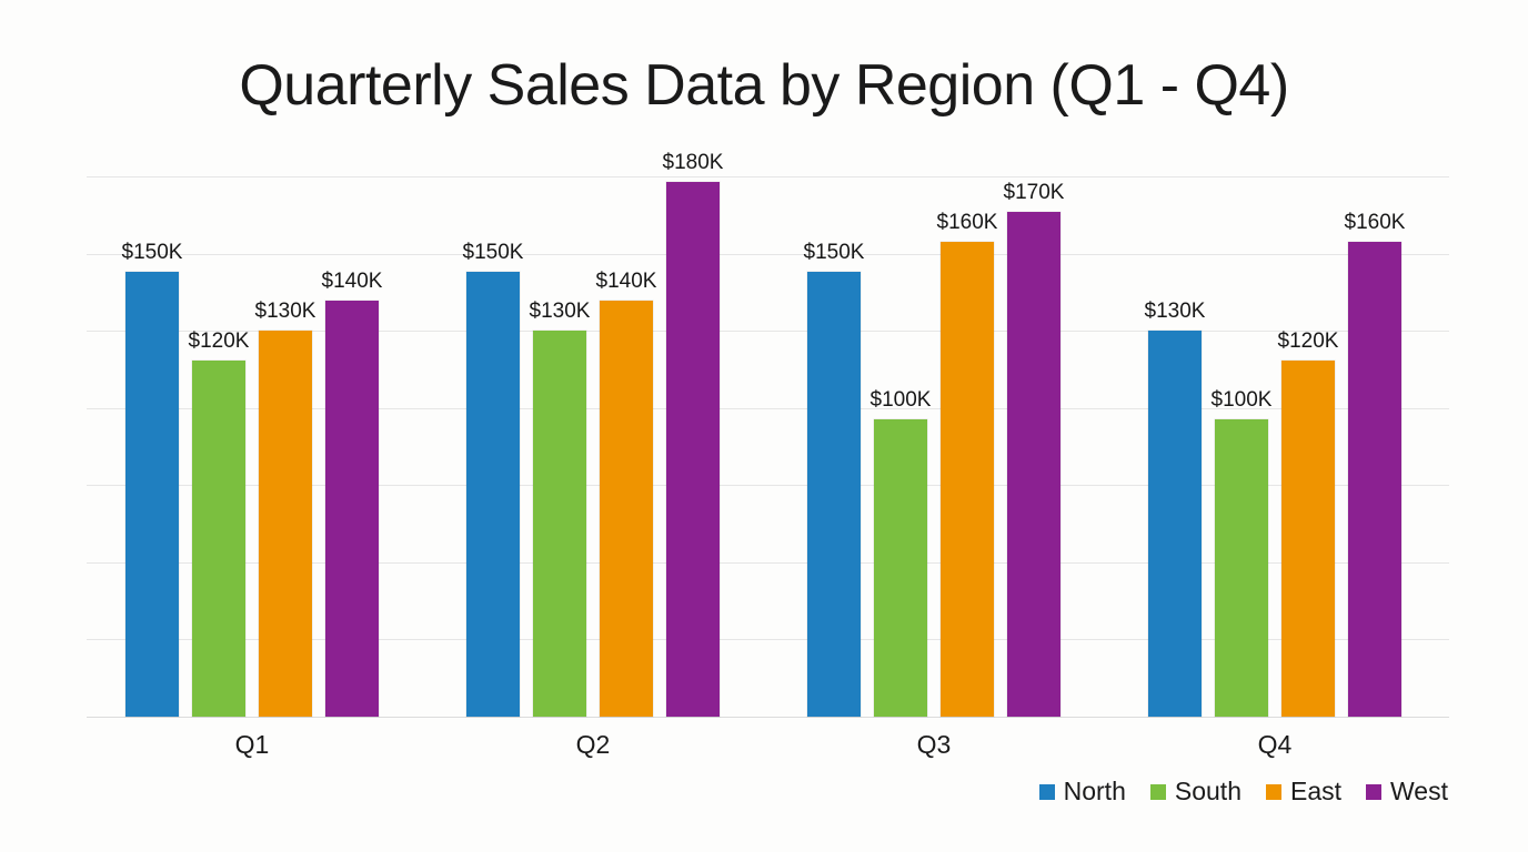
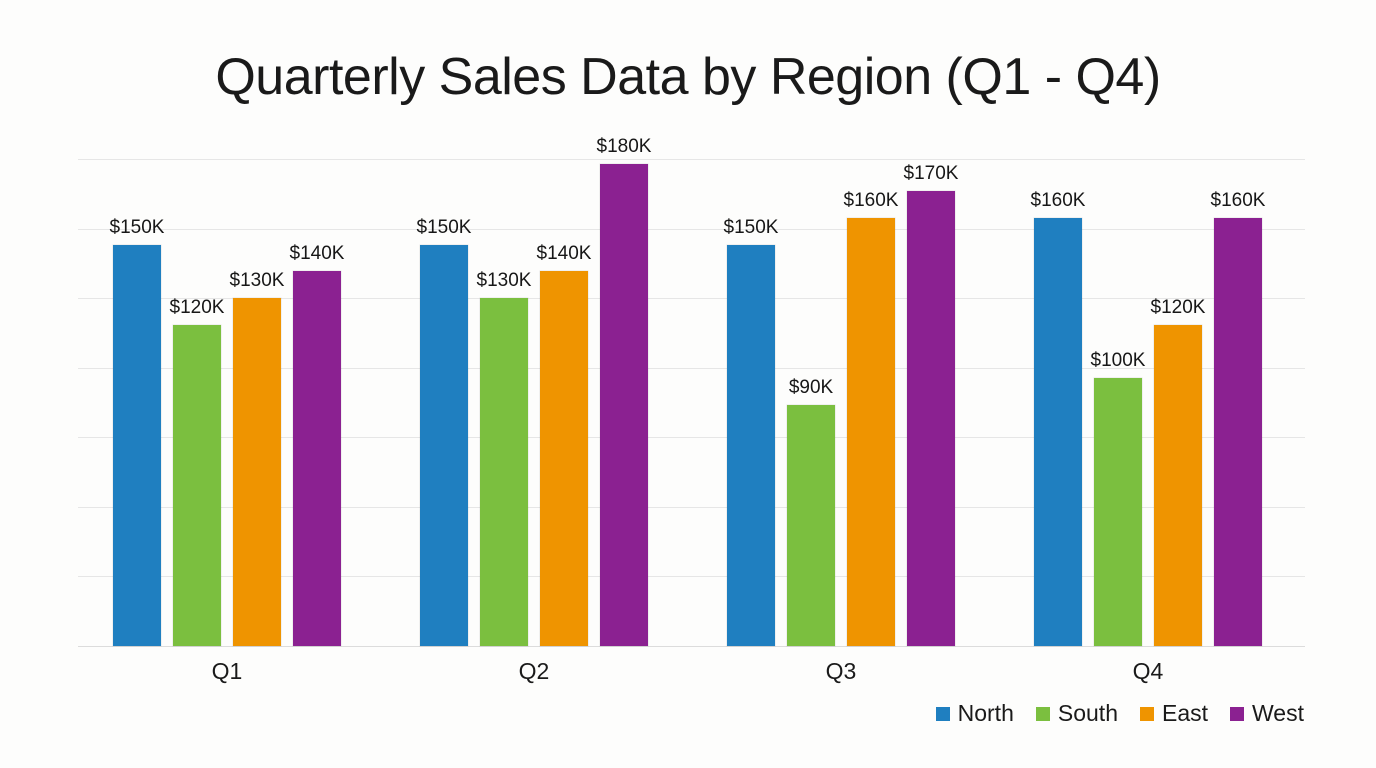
South/Q3: $100K -> $90K
North/Q4: $130K -> $160K
